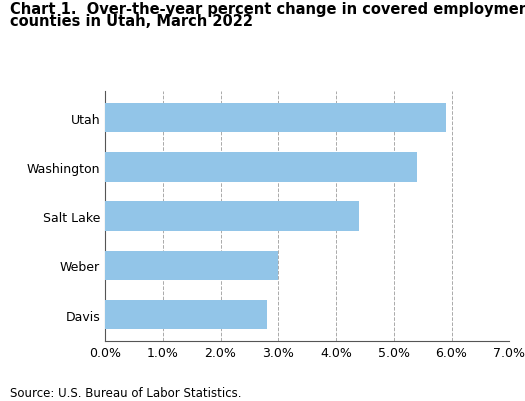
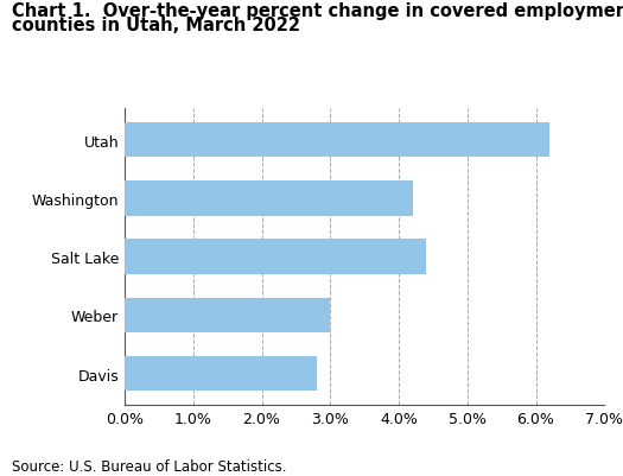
Utah: 5.9% -> 6.2%
Washington: 5.4% -> 4.2%
